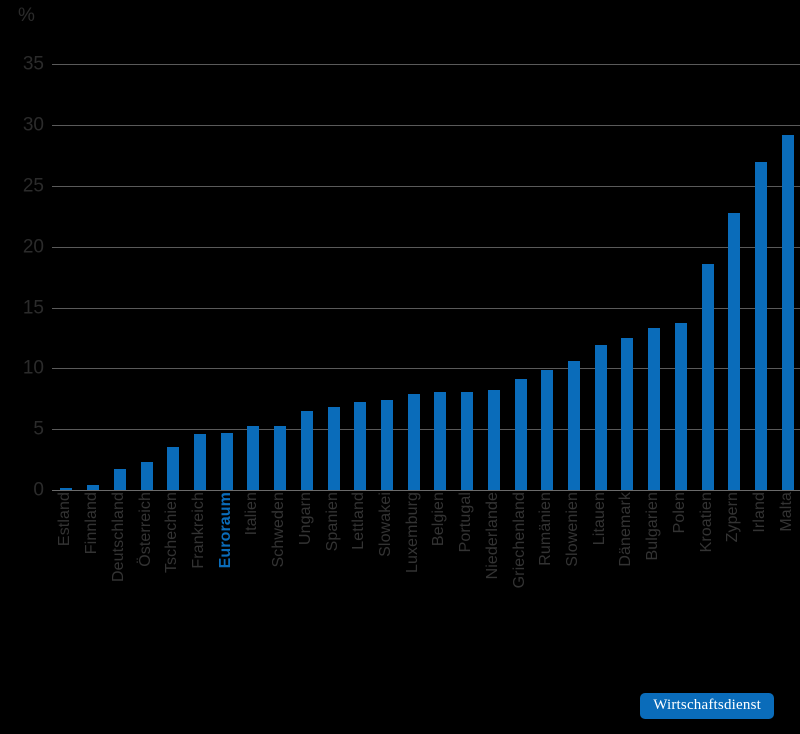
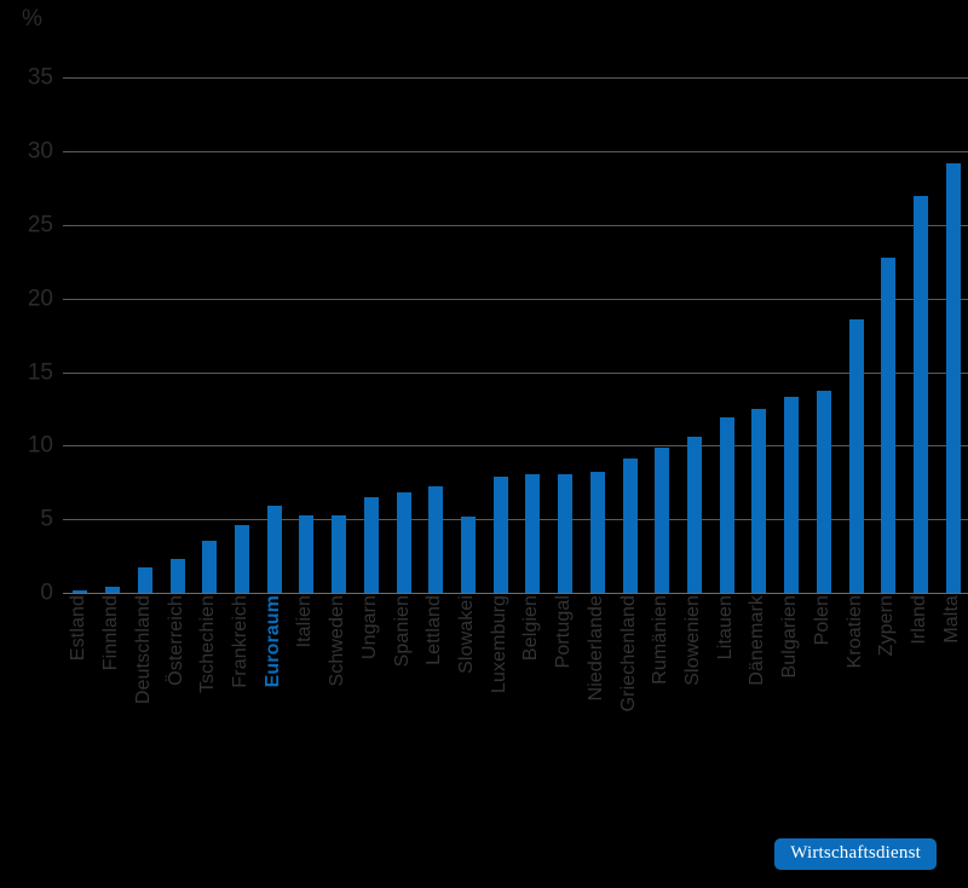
Euroraum: 4.7 -> 5.9
Slowakei: 7.4 -> 5.2
